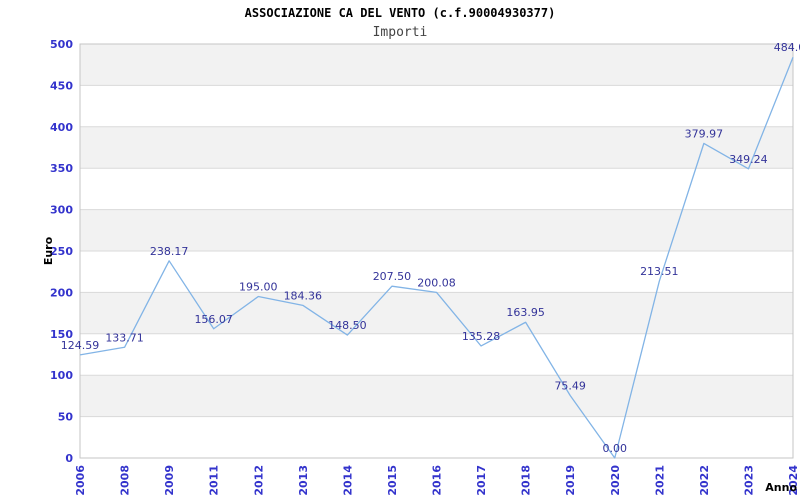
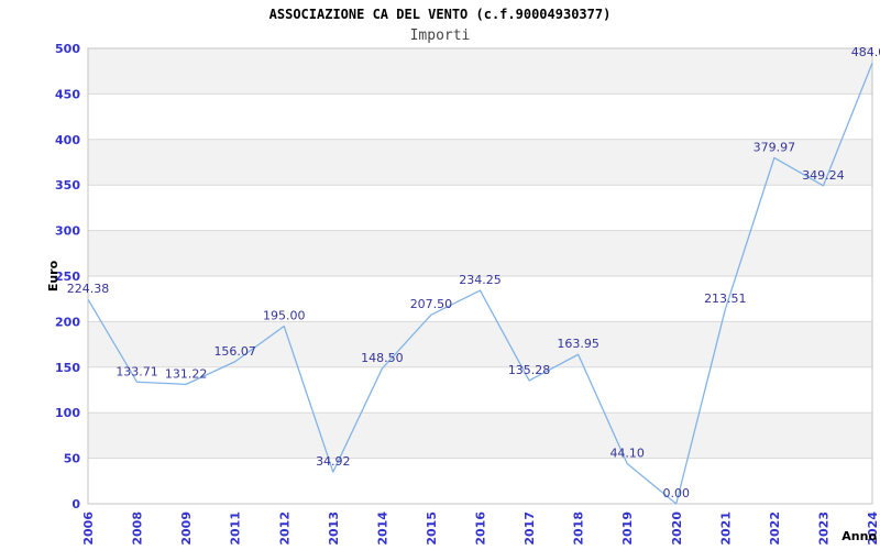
2006: 124.59 -> 224.38
2009: 238.17 -> 131.22
2013: 184.36 -> 34.92
2016: 200.08 -> 234.25
2019: 75.49 -> 44.10
